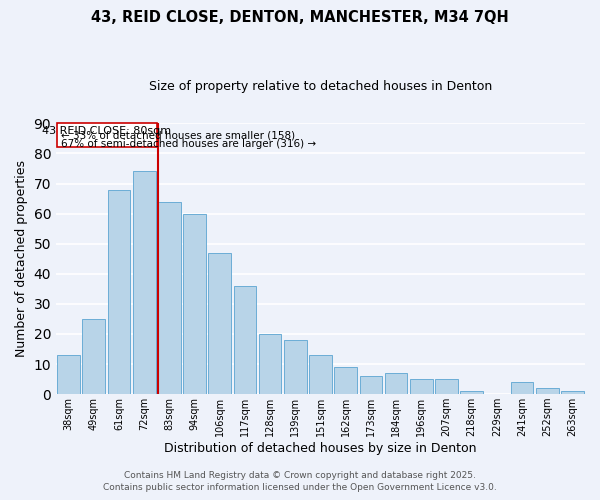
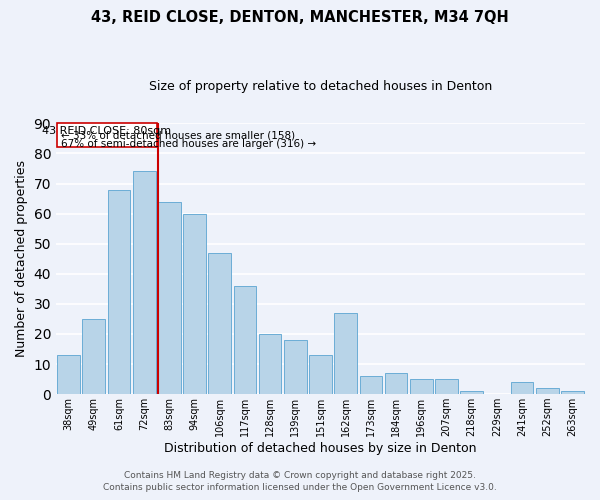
162sqm: 9 -> 27
